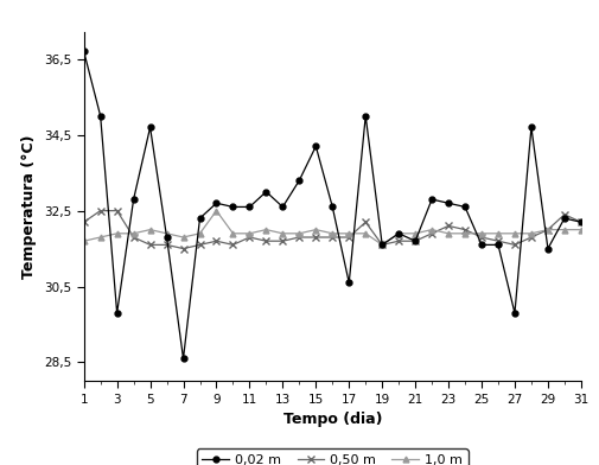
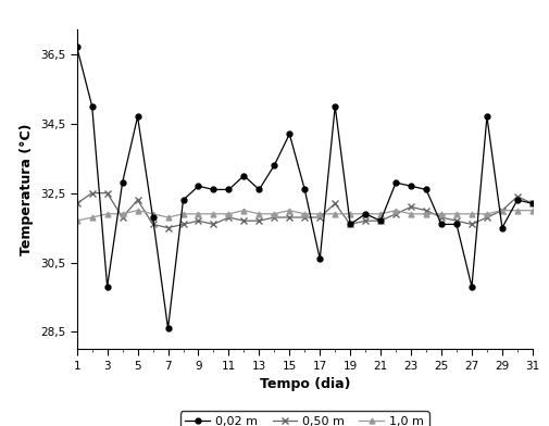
0,50 m/5: 31,6 -> 32,3
1,0 m/9: 32,5 -> 31,9
1,0 m/19: 31,6 -> 31,9
